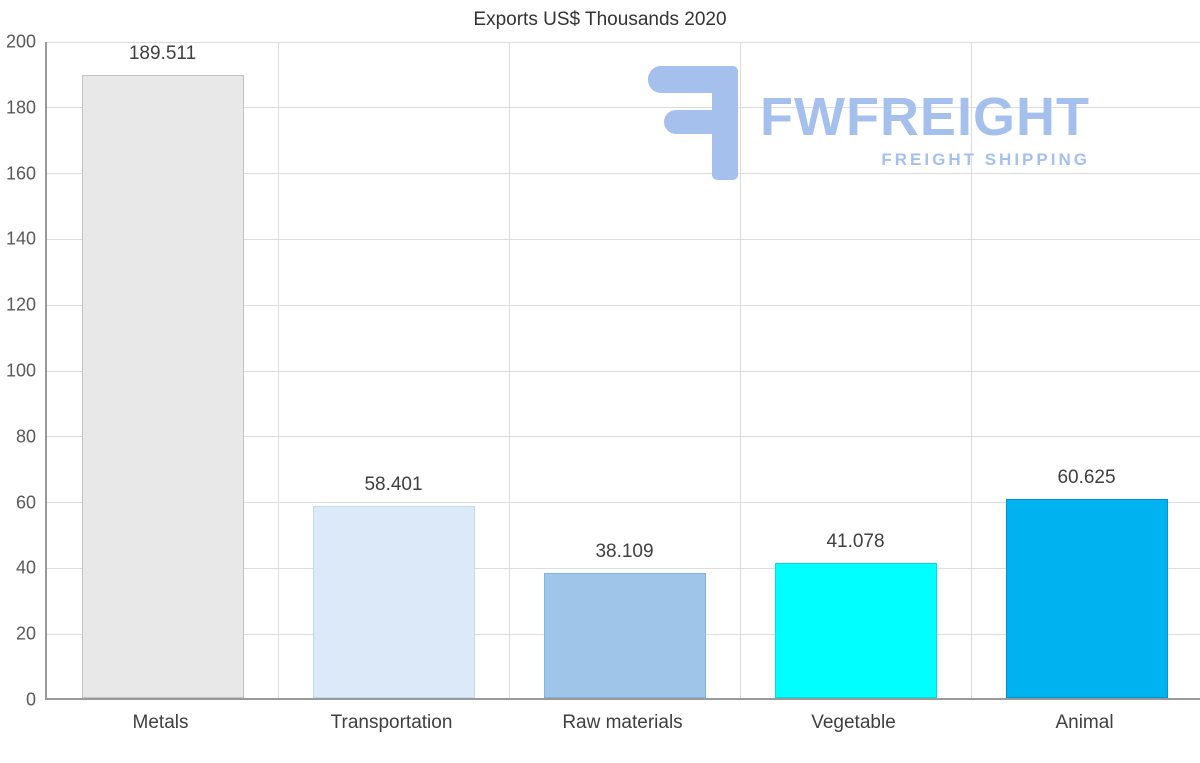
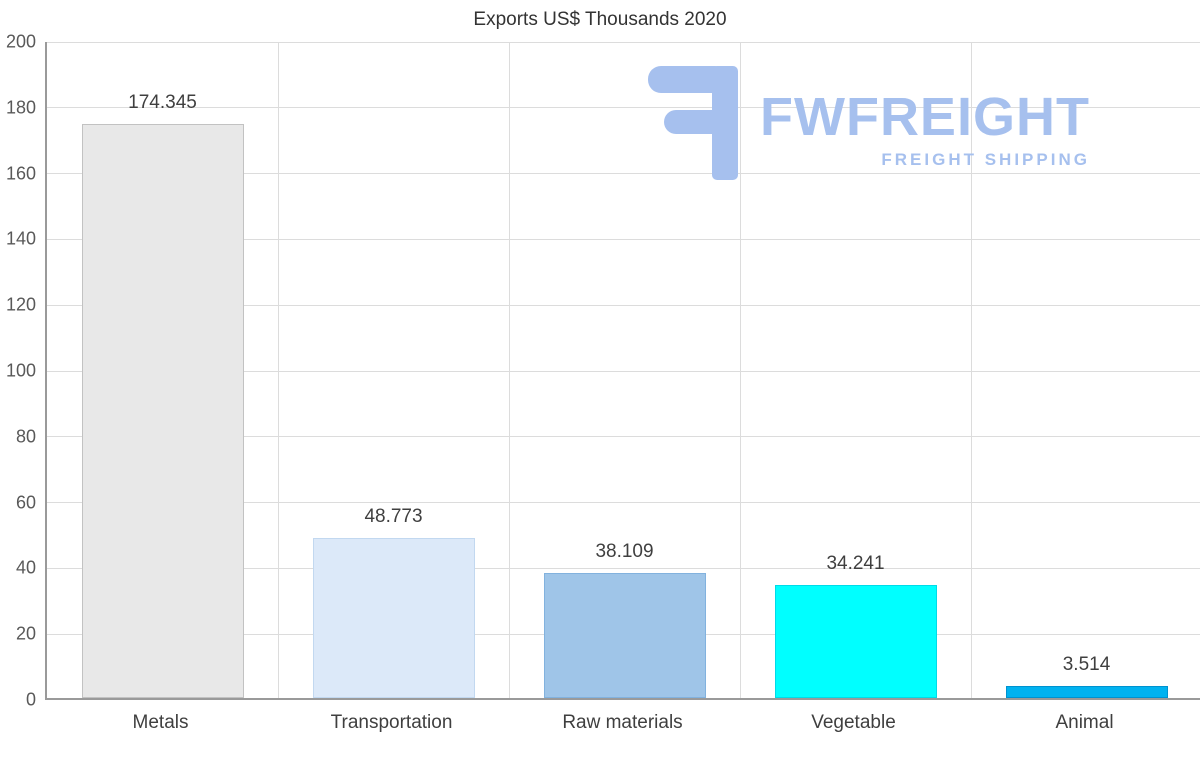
Metals: 189.511 -> 174.345
Transportation: 58.401 -> 48.773
Vegetable: 41.078 -> 34.241
Animal: 60.625 -> 3.514
